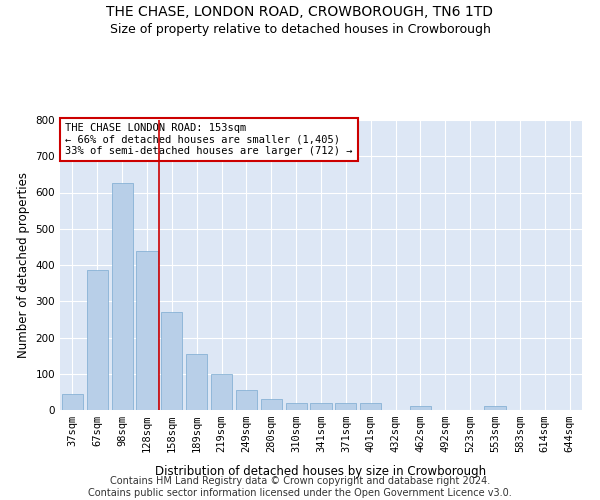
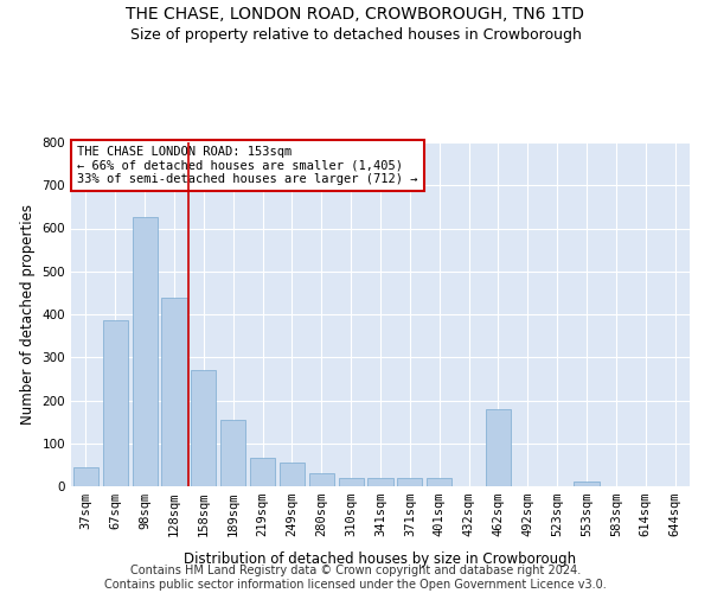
219sqm: 100 -> 65
462sqm: 10 -> 180
